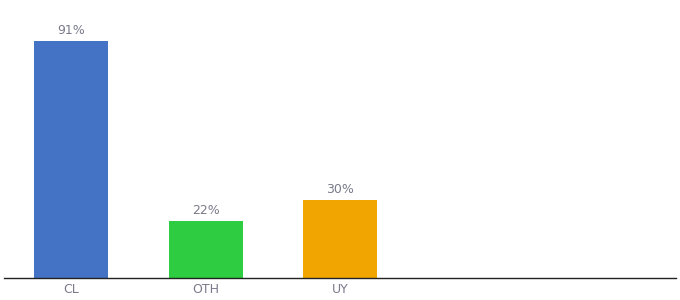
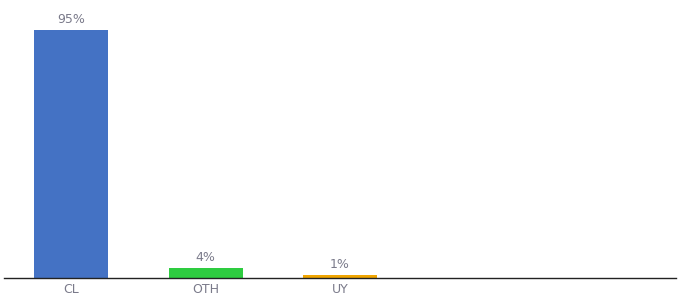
CL: 91% -> 95%
OTH: 22% -> 4%
UY: 30% -> 1%
